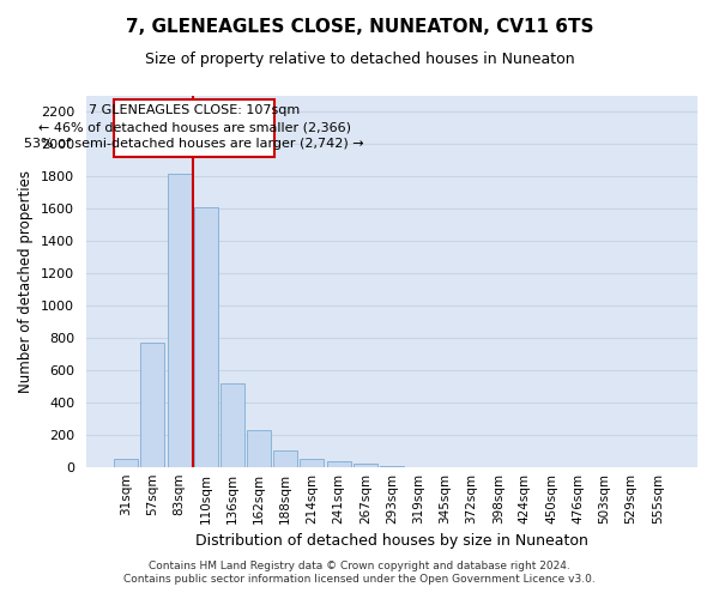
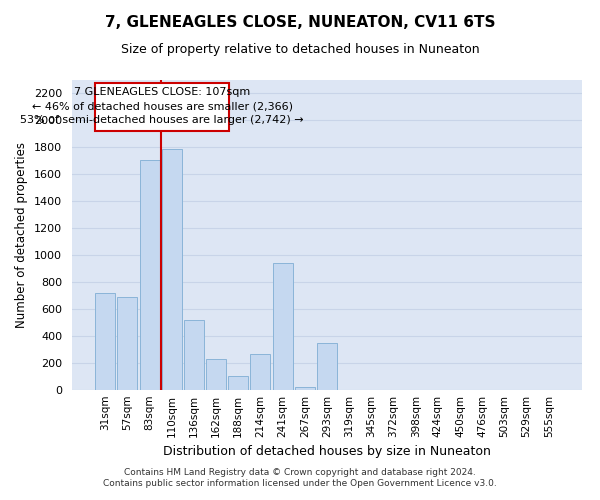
31sqm: 50 -> 720
57sqm: 780 -> 690
83sqm: 1820 -> 1710
110sqm: 1610 -> 1790
214sqm: 60 -> 270
241sqm: 40 -> 940
293sqm: 10 -> 350
